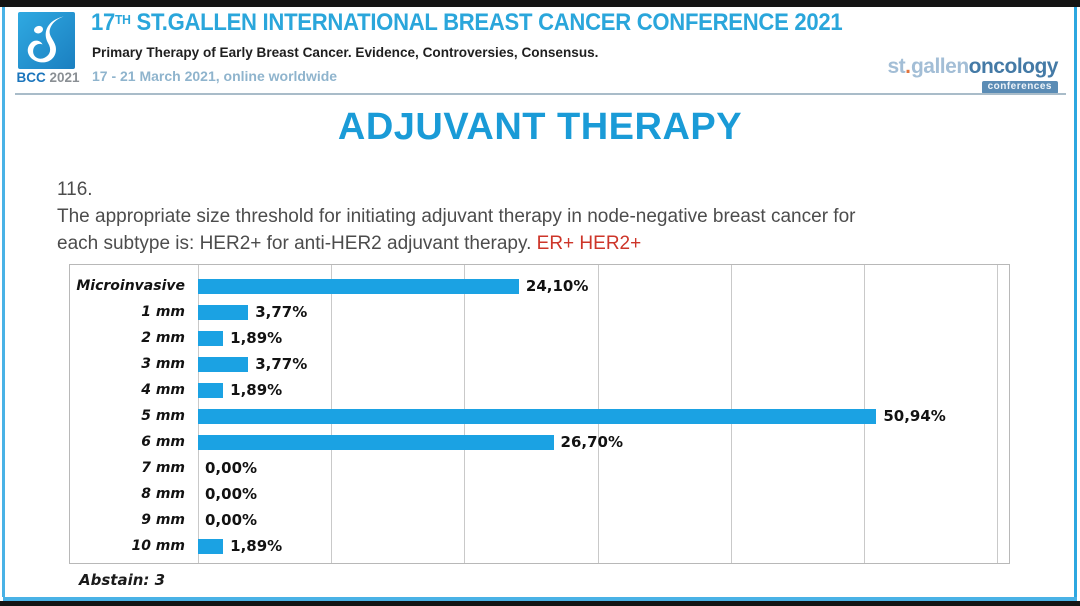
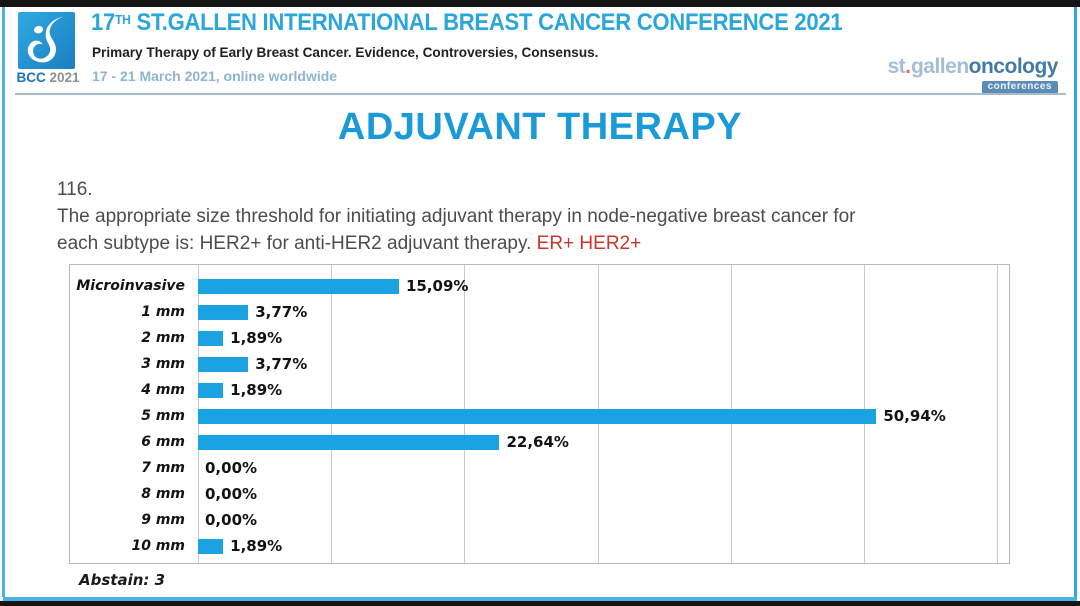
Microinvasive: 24,10% -> 15,09%
6 mm: 26,70% -> 22,64%
